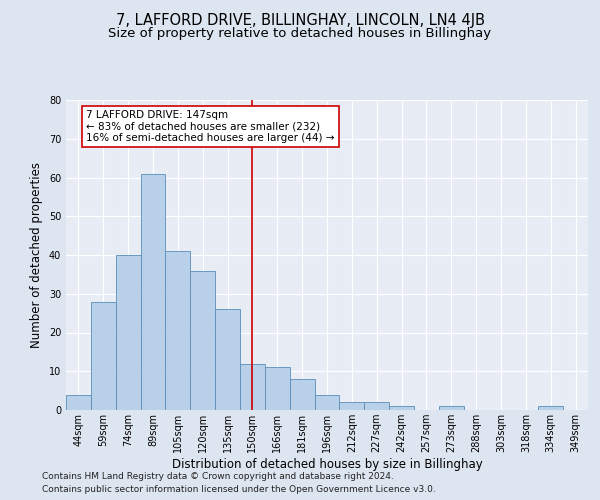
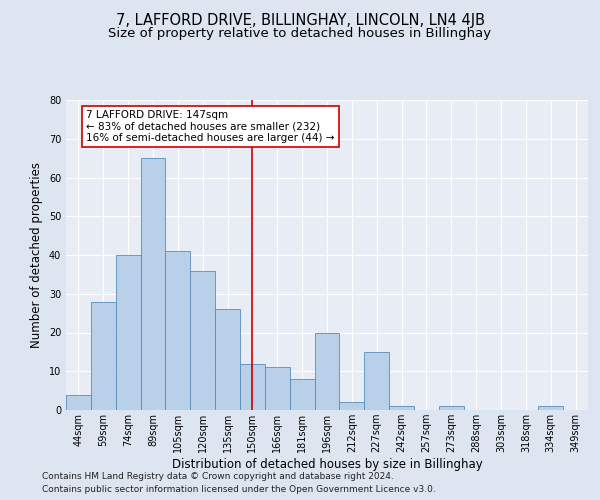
89sqm: 61 -> 65
196sqm: 4 -> 20
227sqm: 2 -> 15
